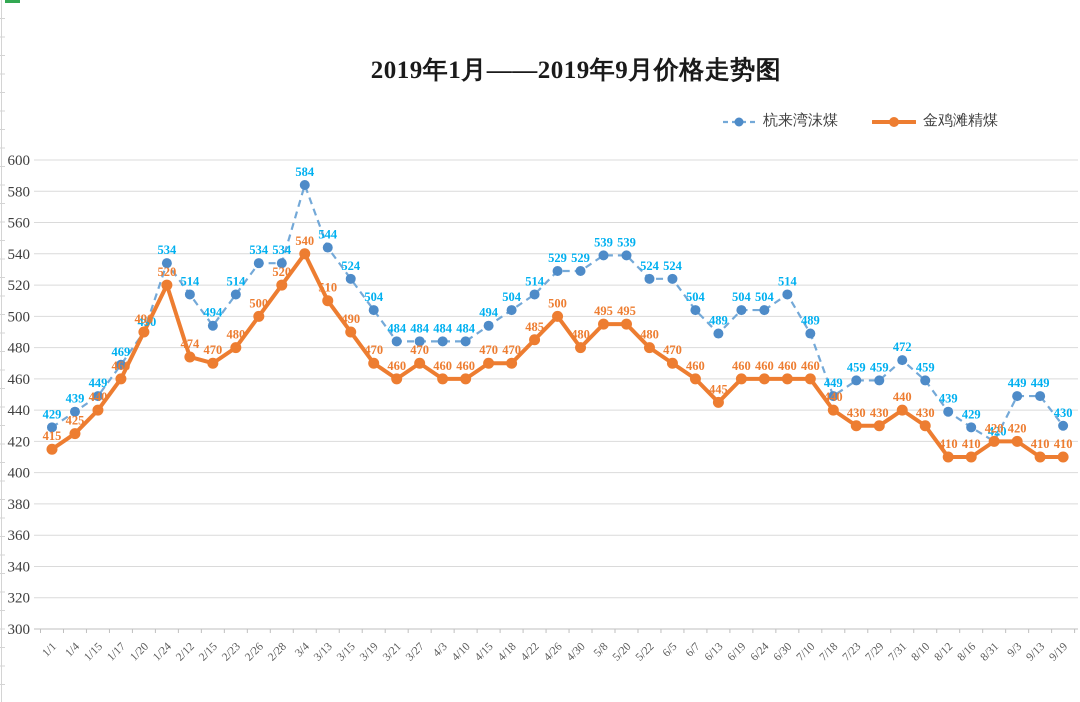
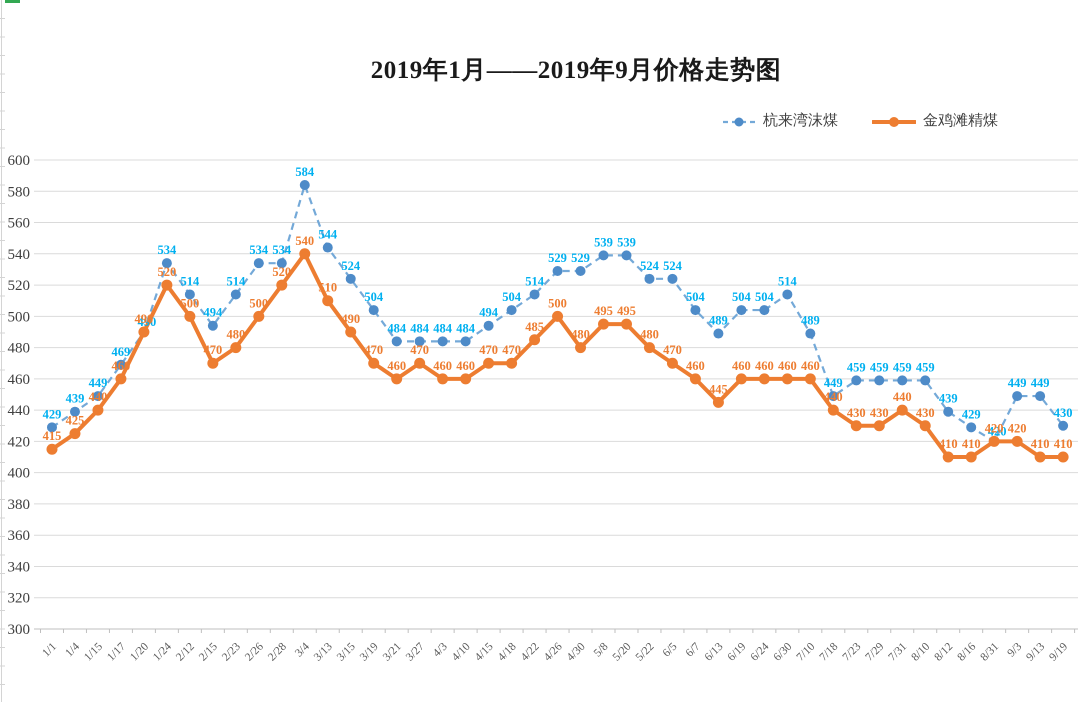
金鸡滩精煤/2/12: 474 -> 500
杭来湾沫煤/7/31: 472 -> 459
